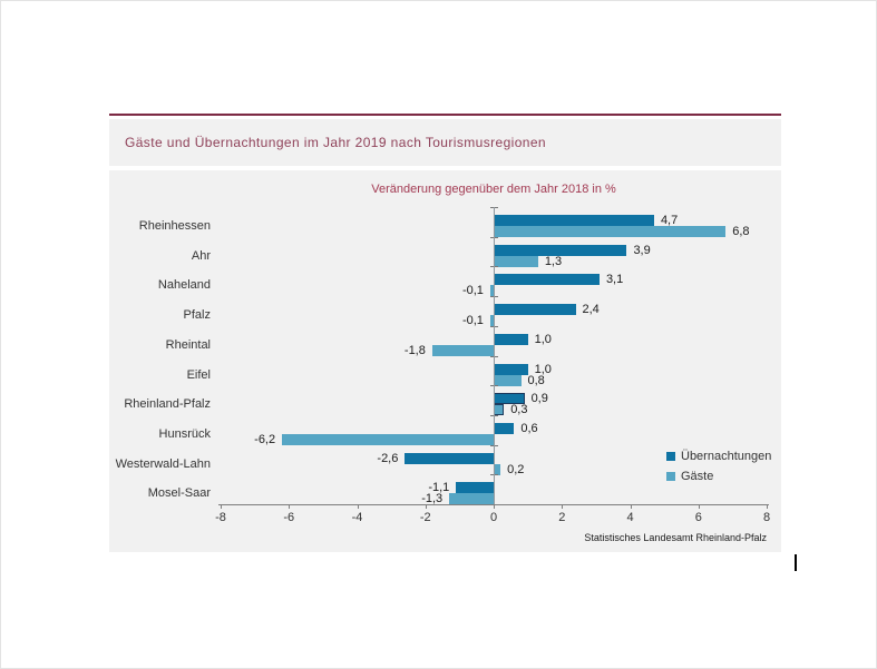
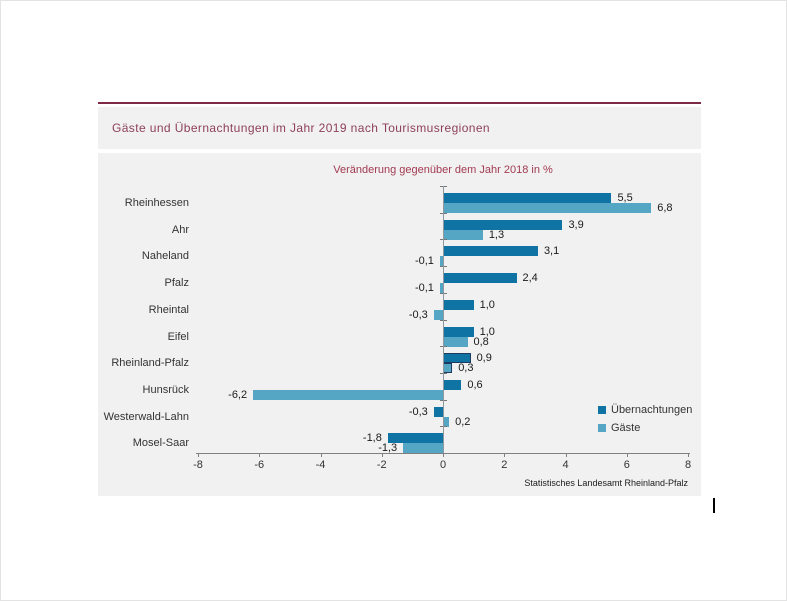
Übernachtungen/Rheinhessen: 4,7 -> 5,5
Gäste/Rheintal: -1,8 -> -0,3
Übernachtungen/Westerwald-Lahn: -2,6 -> -0,3
Übernachtungen/Mosel-Saar: -1,1 -> -1,8
